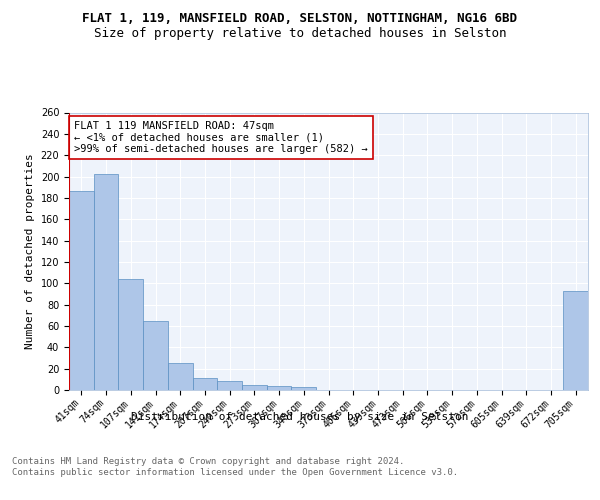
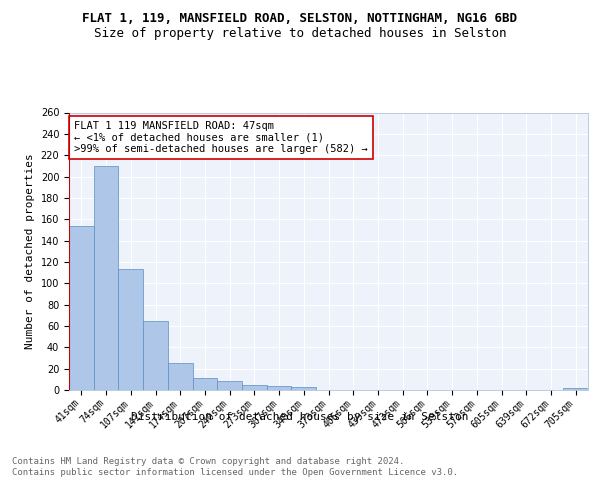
41sqm: 186 -> 154
74sqm: 202 -> 210
107sqm: 104 -> 113
705sqm: 93 -> 2
